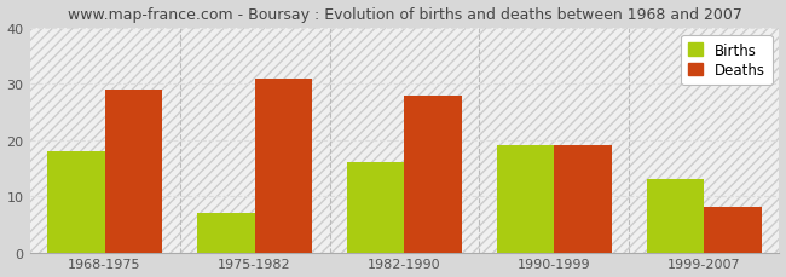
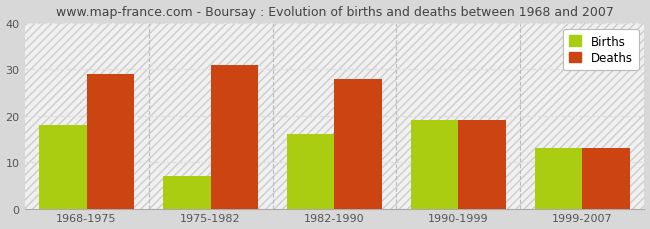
Deaths/1999-2007: 8 -> 13
